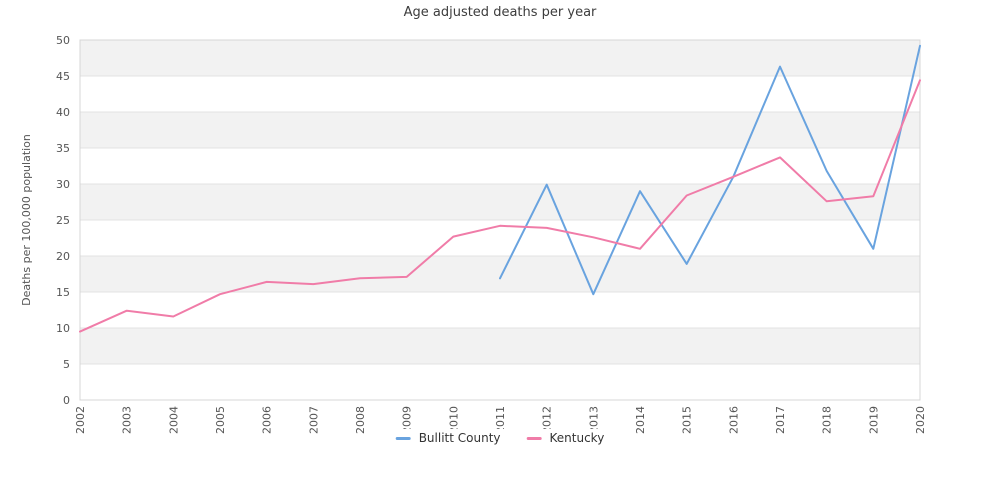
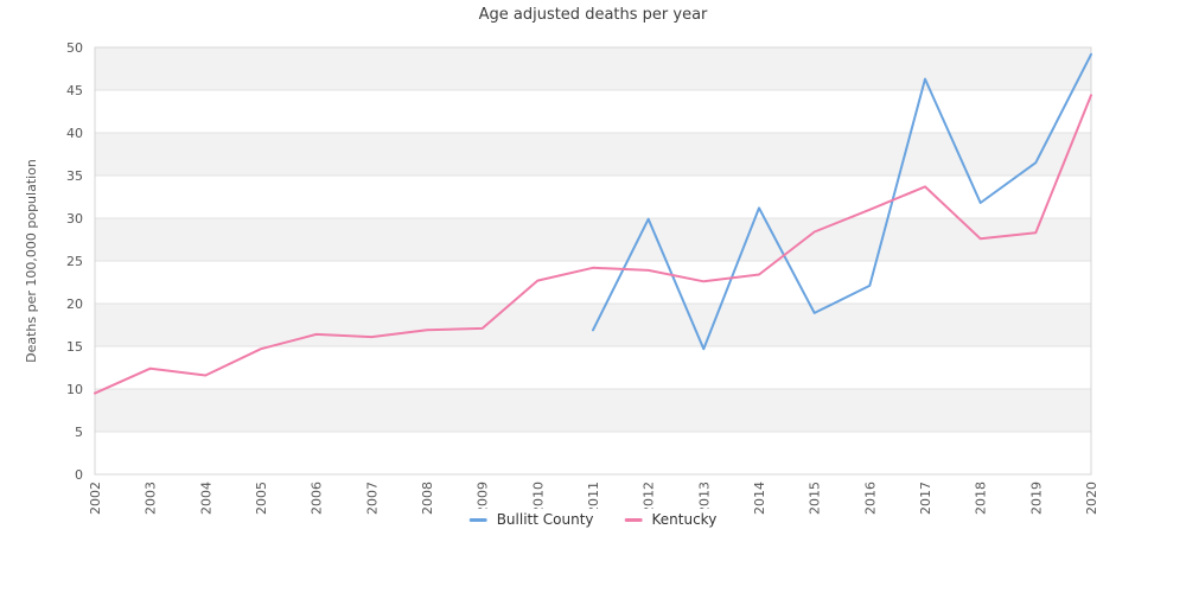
Bullitt County/2014: 29 -> 31
Kentucky/2014: 21 -> 23
Bullitt County/2016: 31 -> 22
Bullitt County/2019: 21 -> 36
